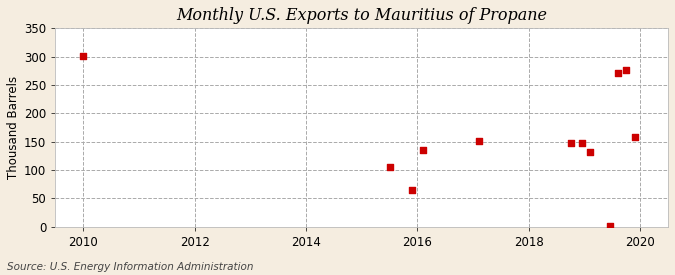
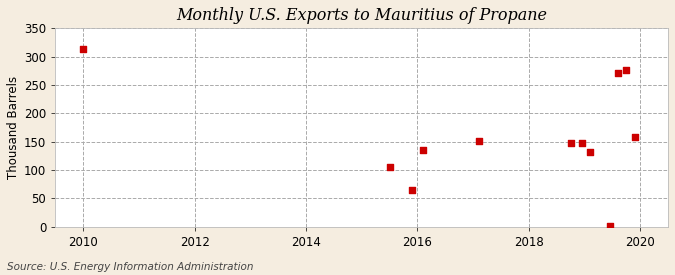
2010: 301 -> 314
